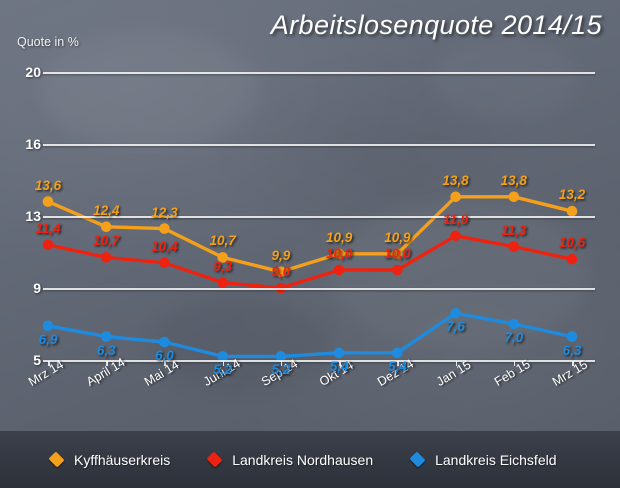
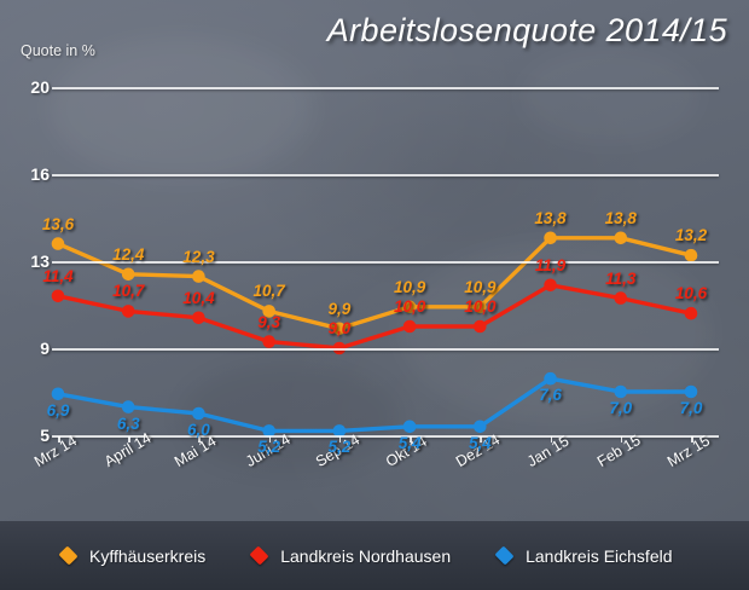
Landkreis Eichsfeld/Mrz 15: 6,3 -> 7,0
